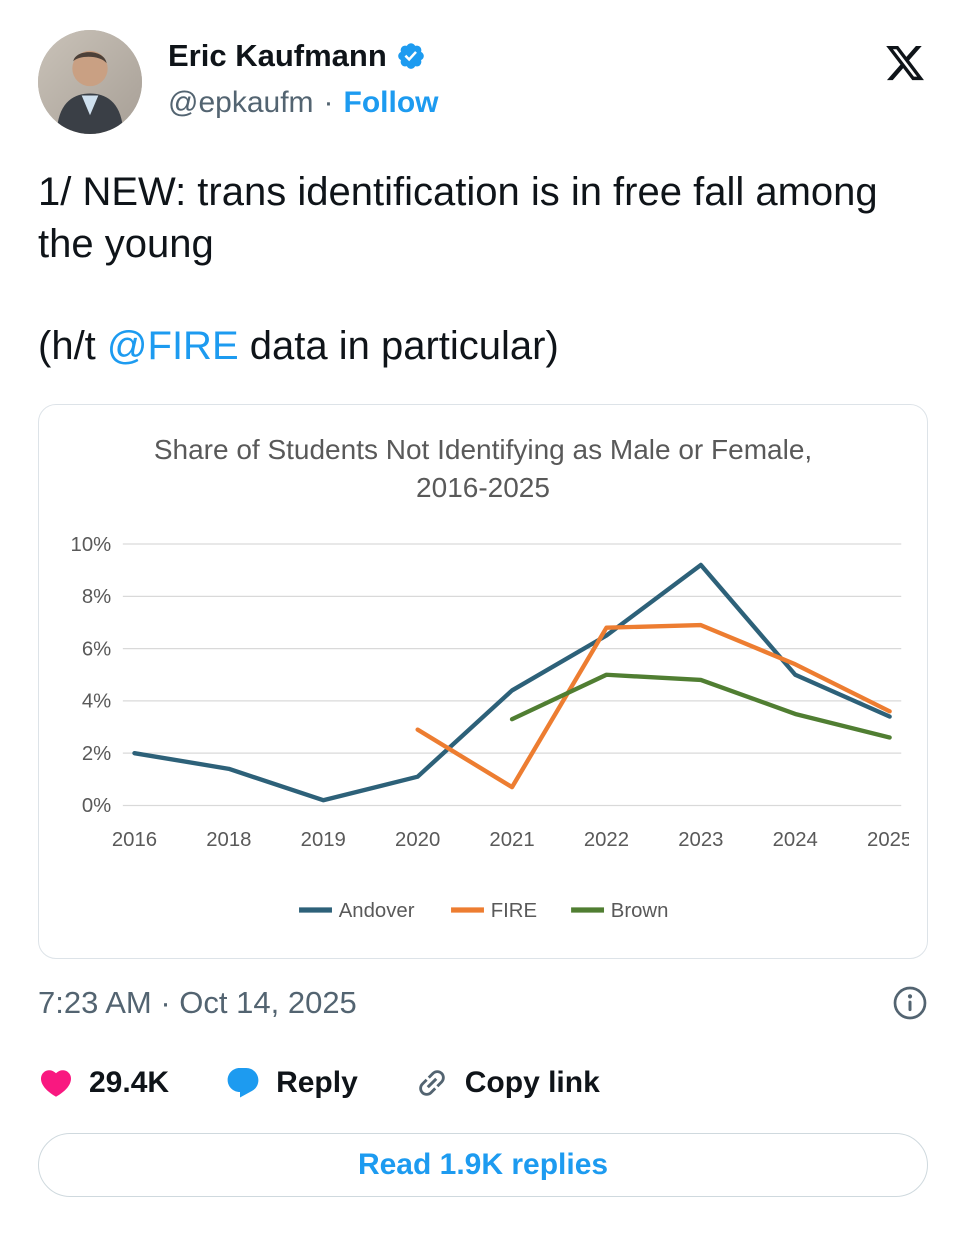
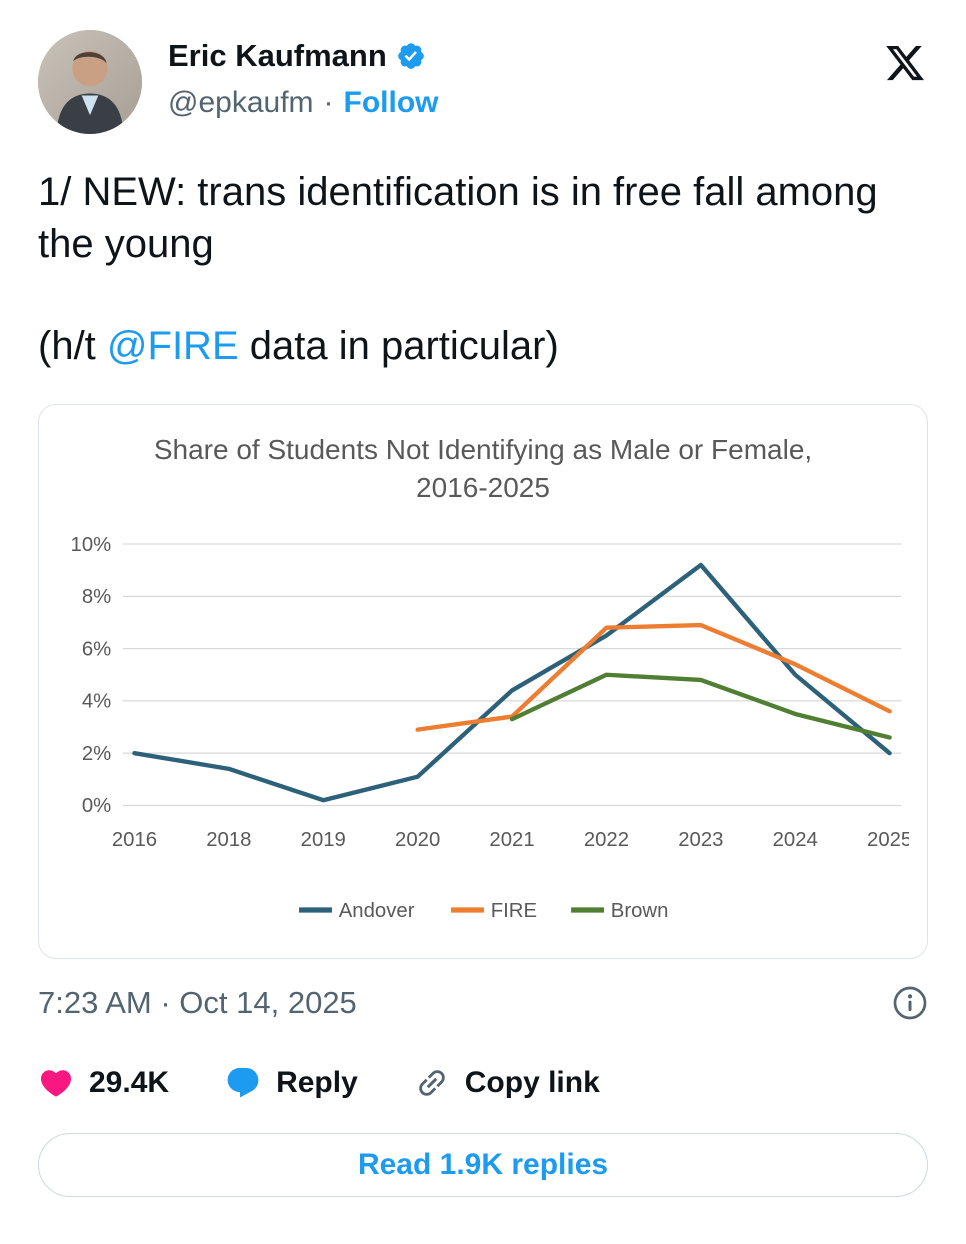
FIRE/2021: 0.7% -> 3.4%
Andover/2025: 3.4% -> 2.0%
